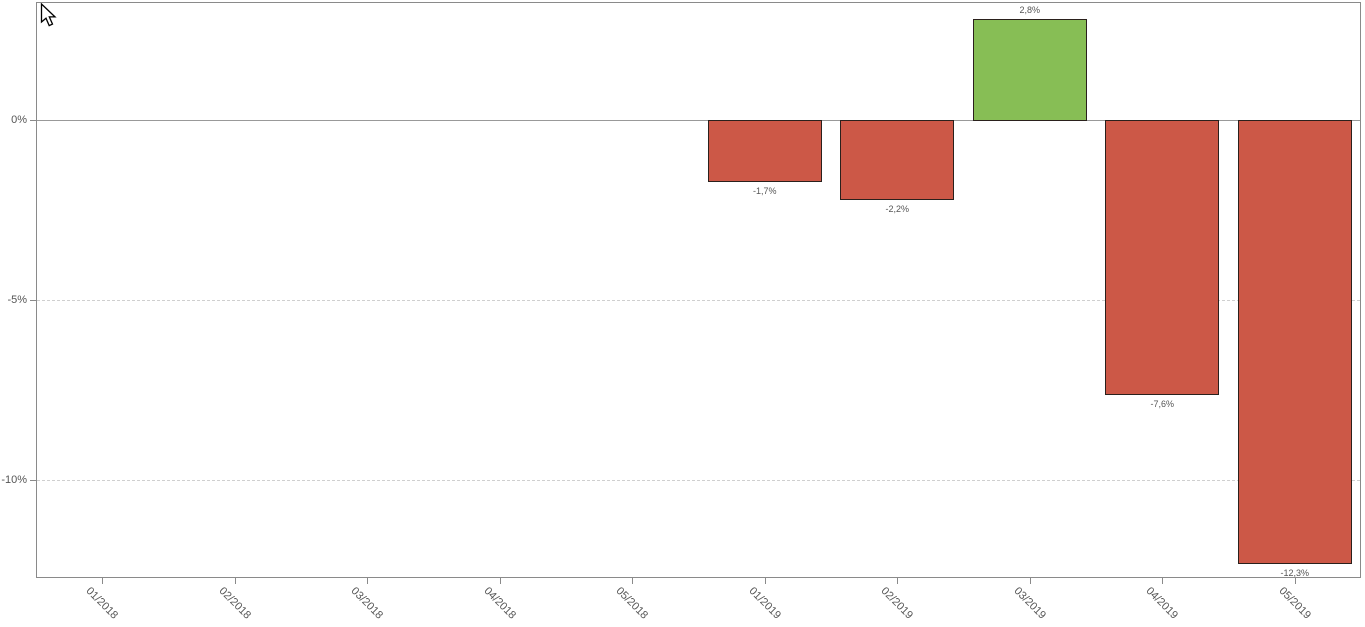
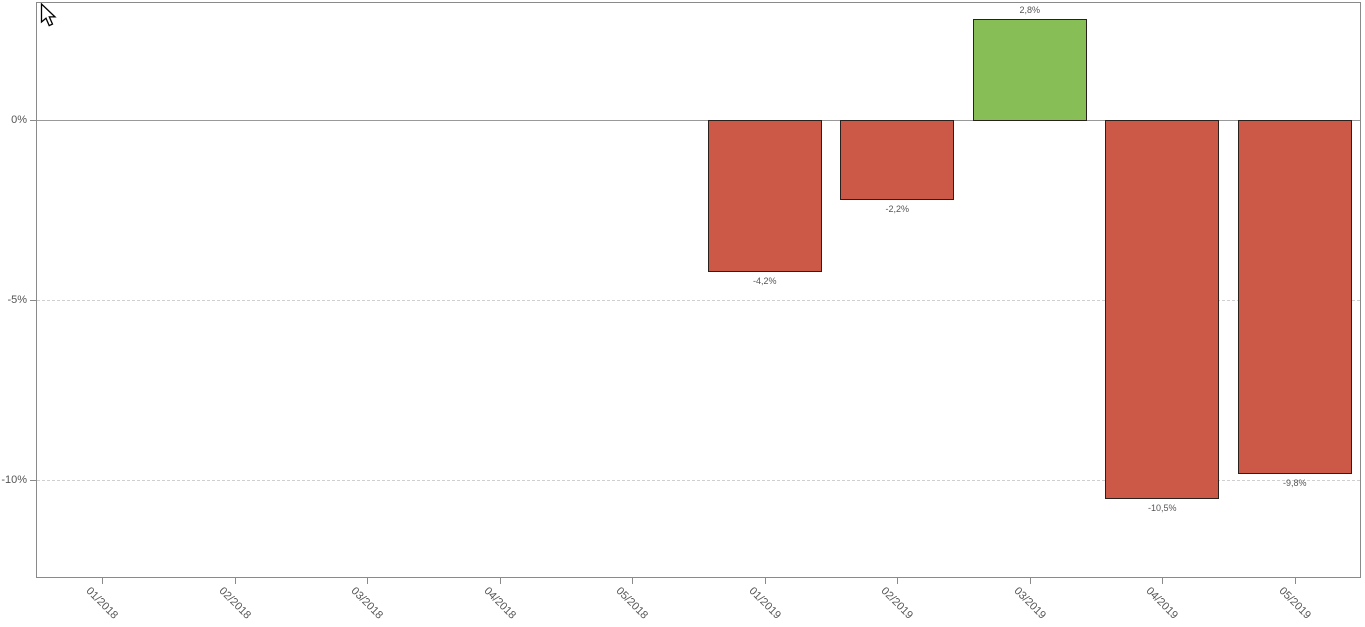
01/2019: -1,7% -> -4,2%
04/2019: -7,6% -> -10,5%
05/2019: -12,3% -> -9,8%
